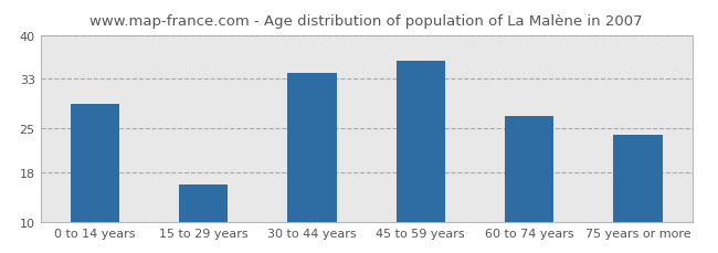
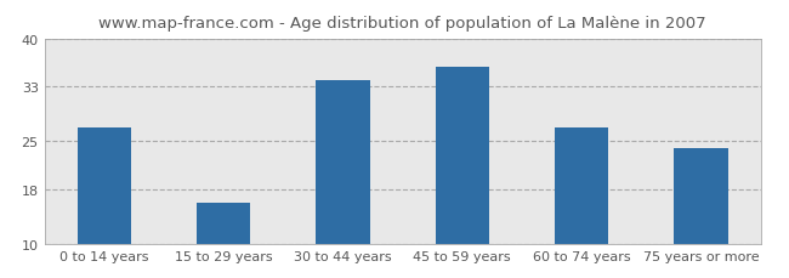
0 to 14 years: 29 -> 27
